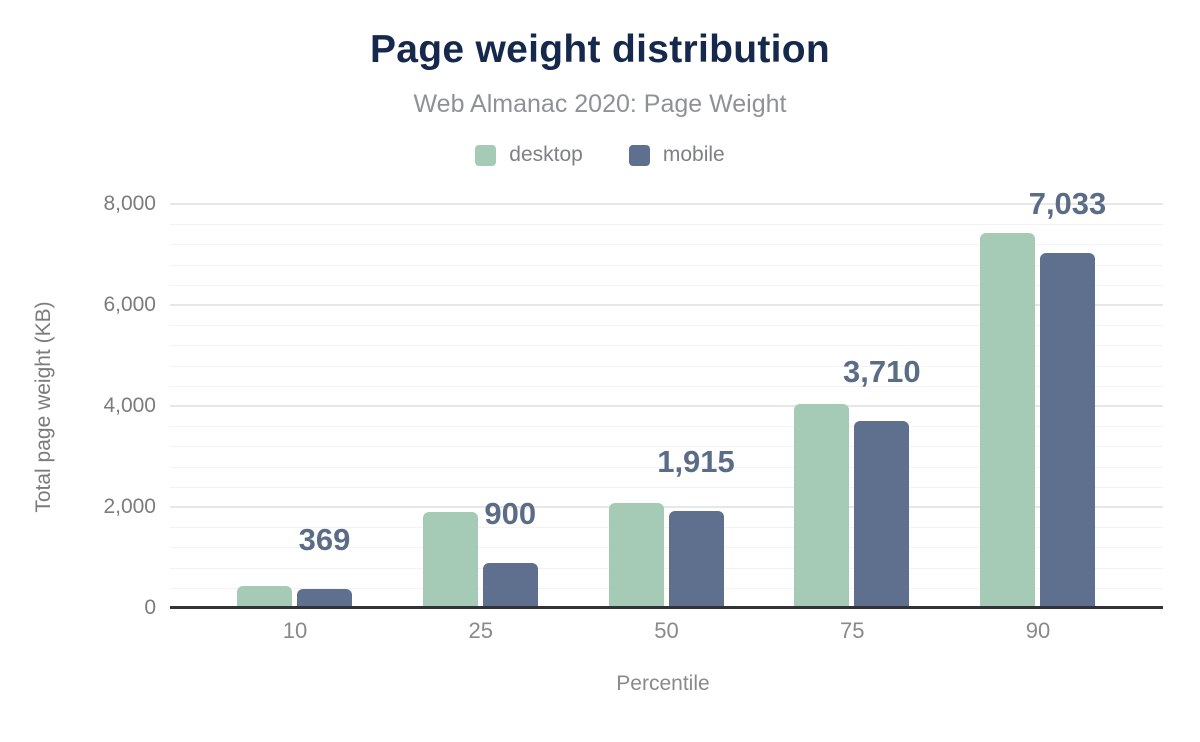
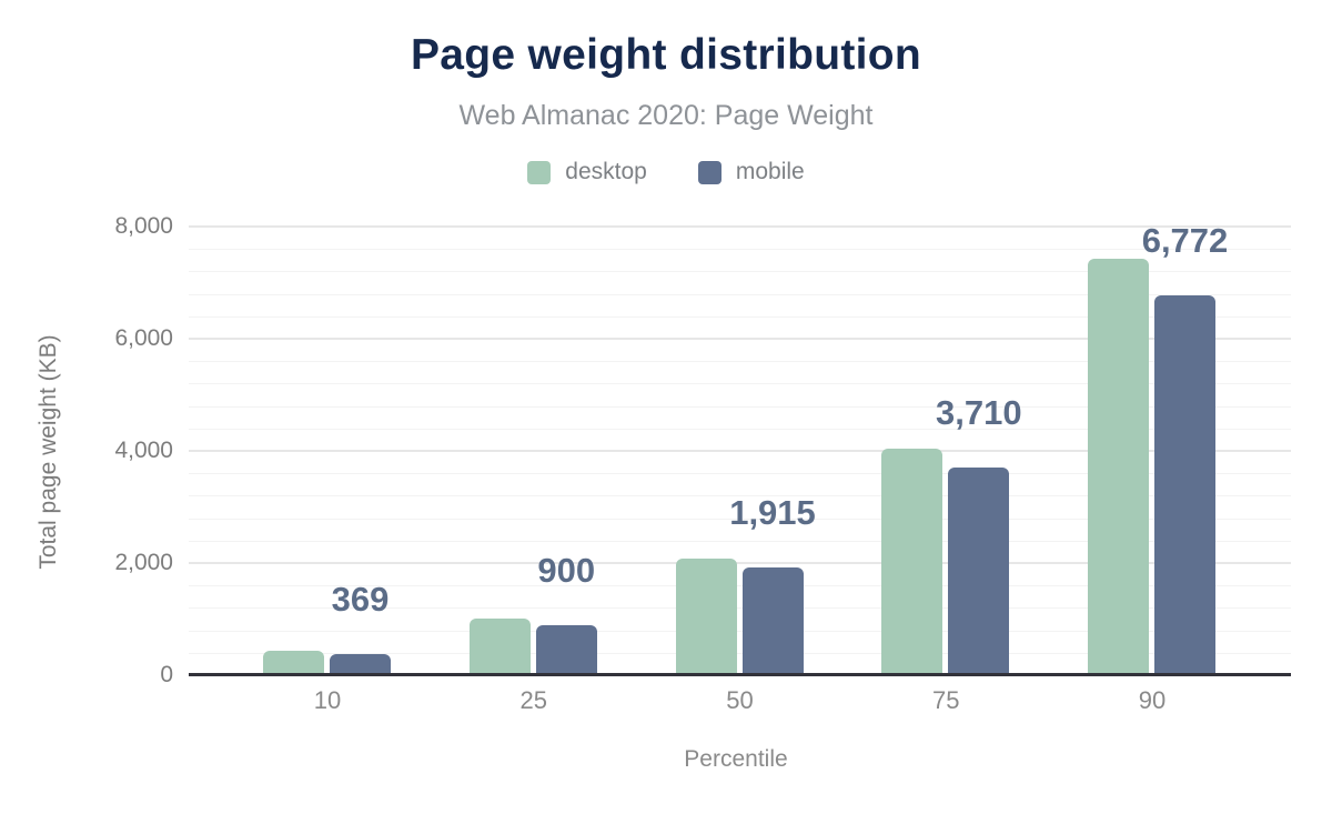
desktop/25: 1900 -> 1000
mobile/90: 7,033 -> 6,772
